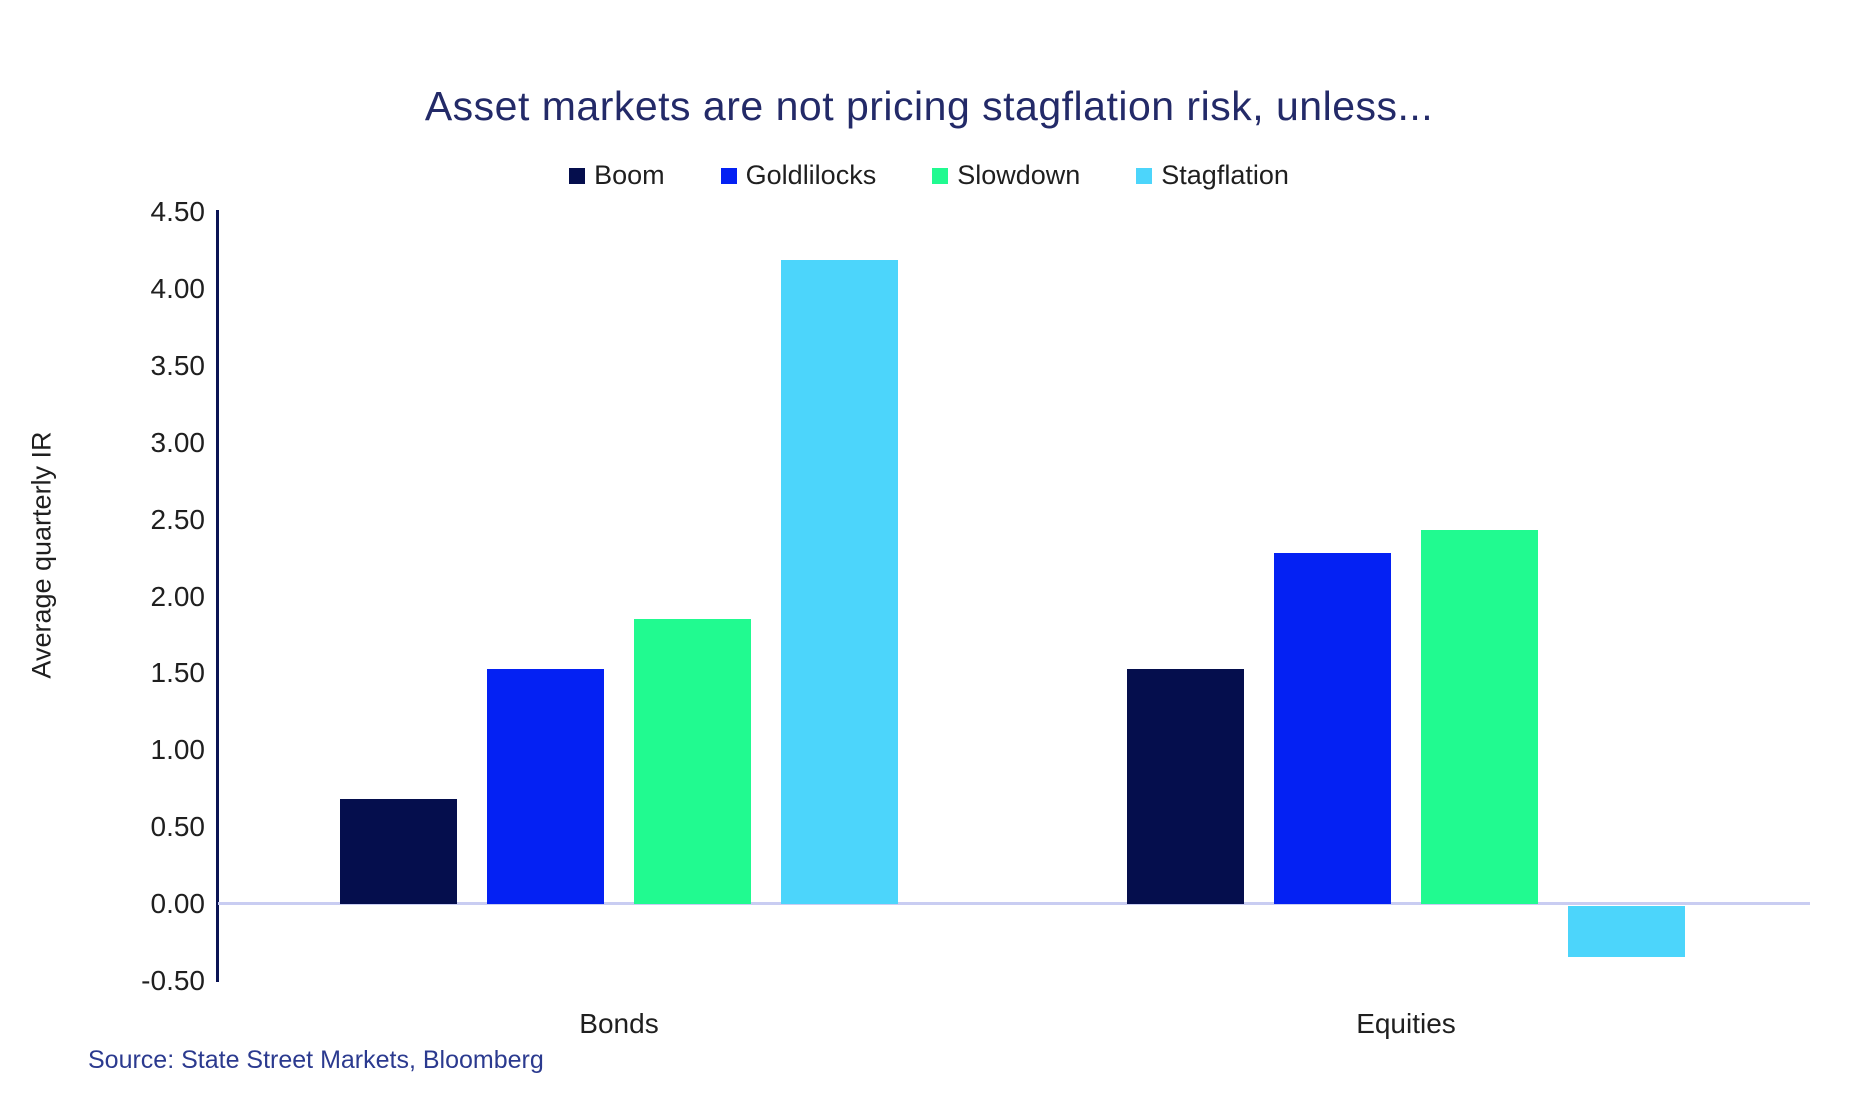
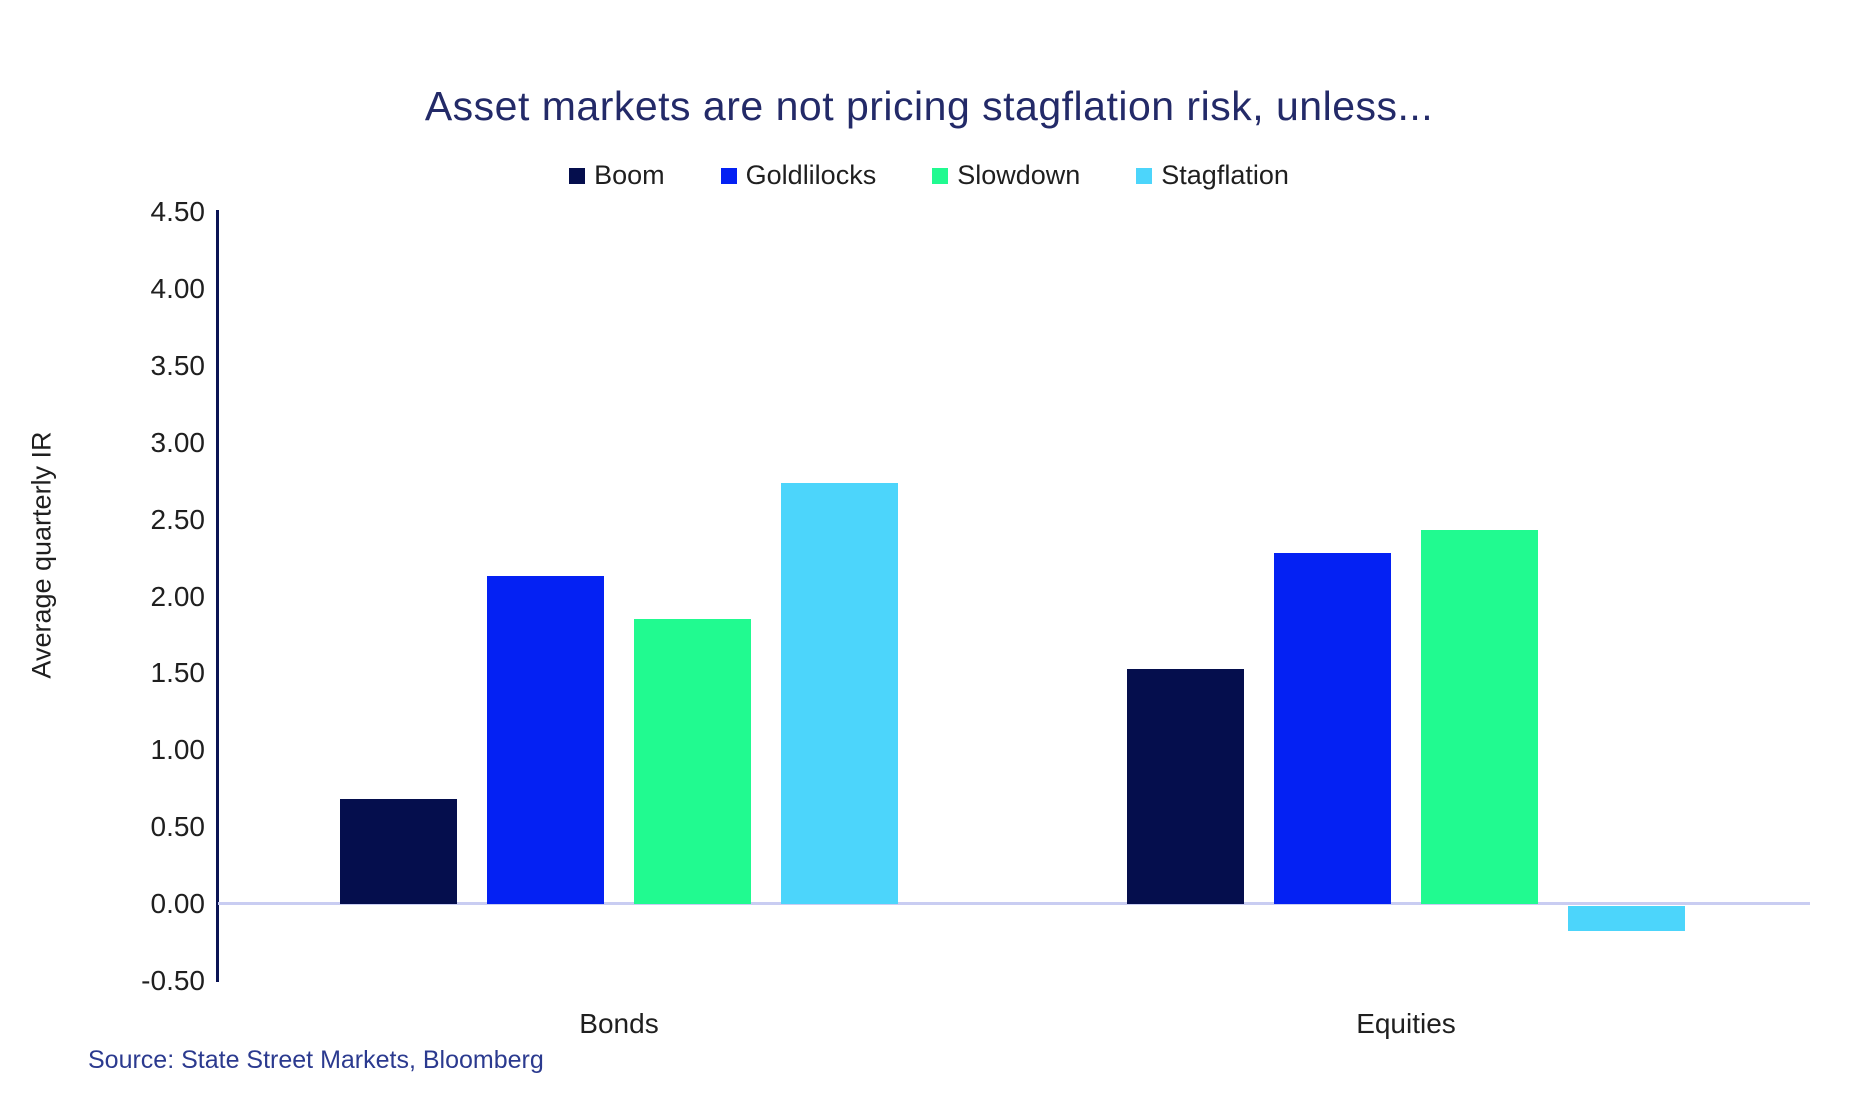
Goldlilocks/Bonds: 1.53 -> 2.13
Stagflation/Bonds: 4.19 -> 2.74
Stagflation/Equities: -0.33 -> -0.16
